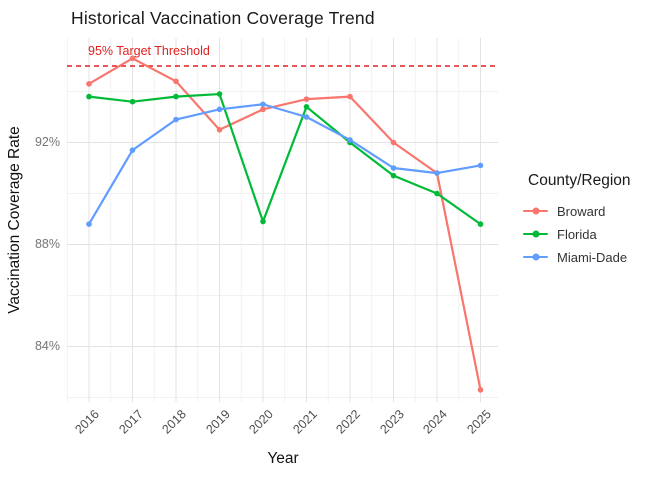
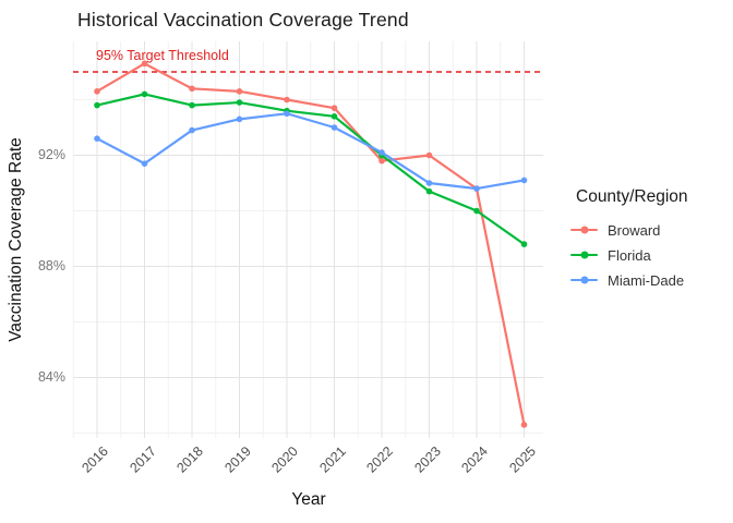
Miami-Dade/2016: 88.8% -> 92.6%
Florida/2017: 93.6% -> 94.2%
Broward/2019: 92.5% -> 94.3%
Broward/2020: 93.3% -> 94.0%
Florida/2020: 88.9% -> 93.6%
Broward/2022: 93.8% -> 91.8%
